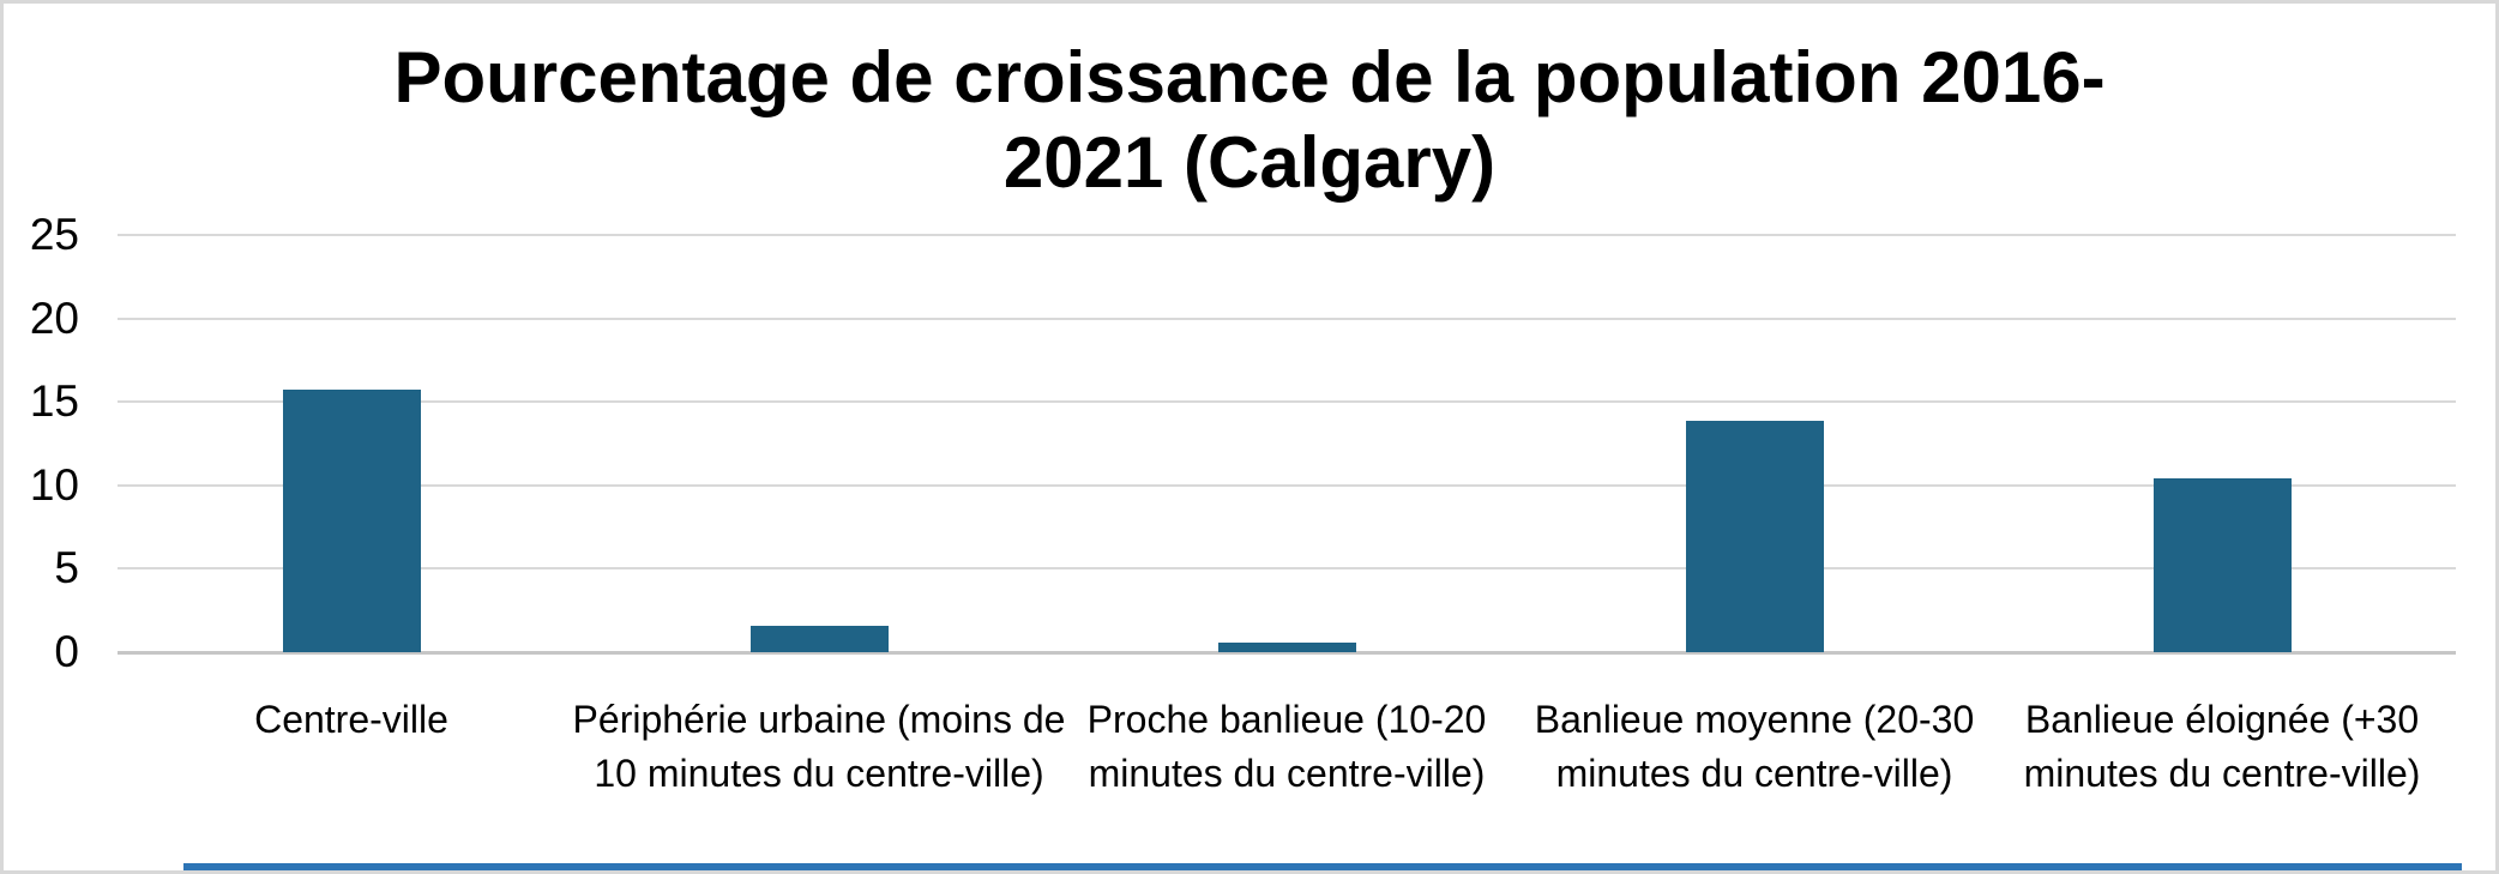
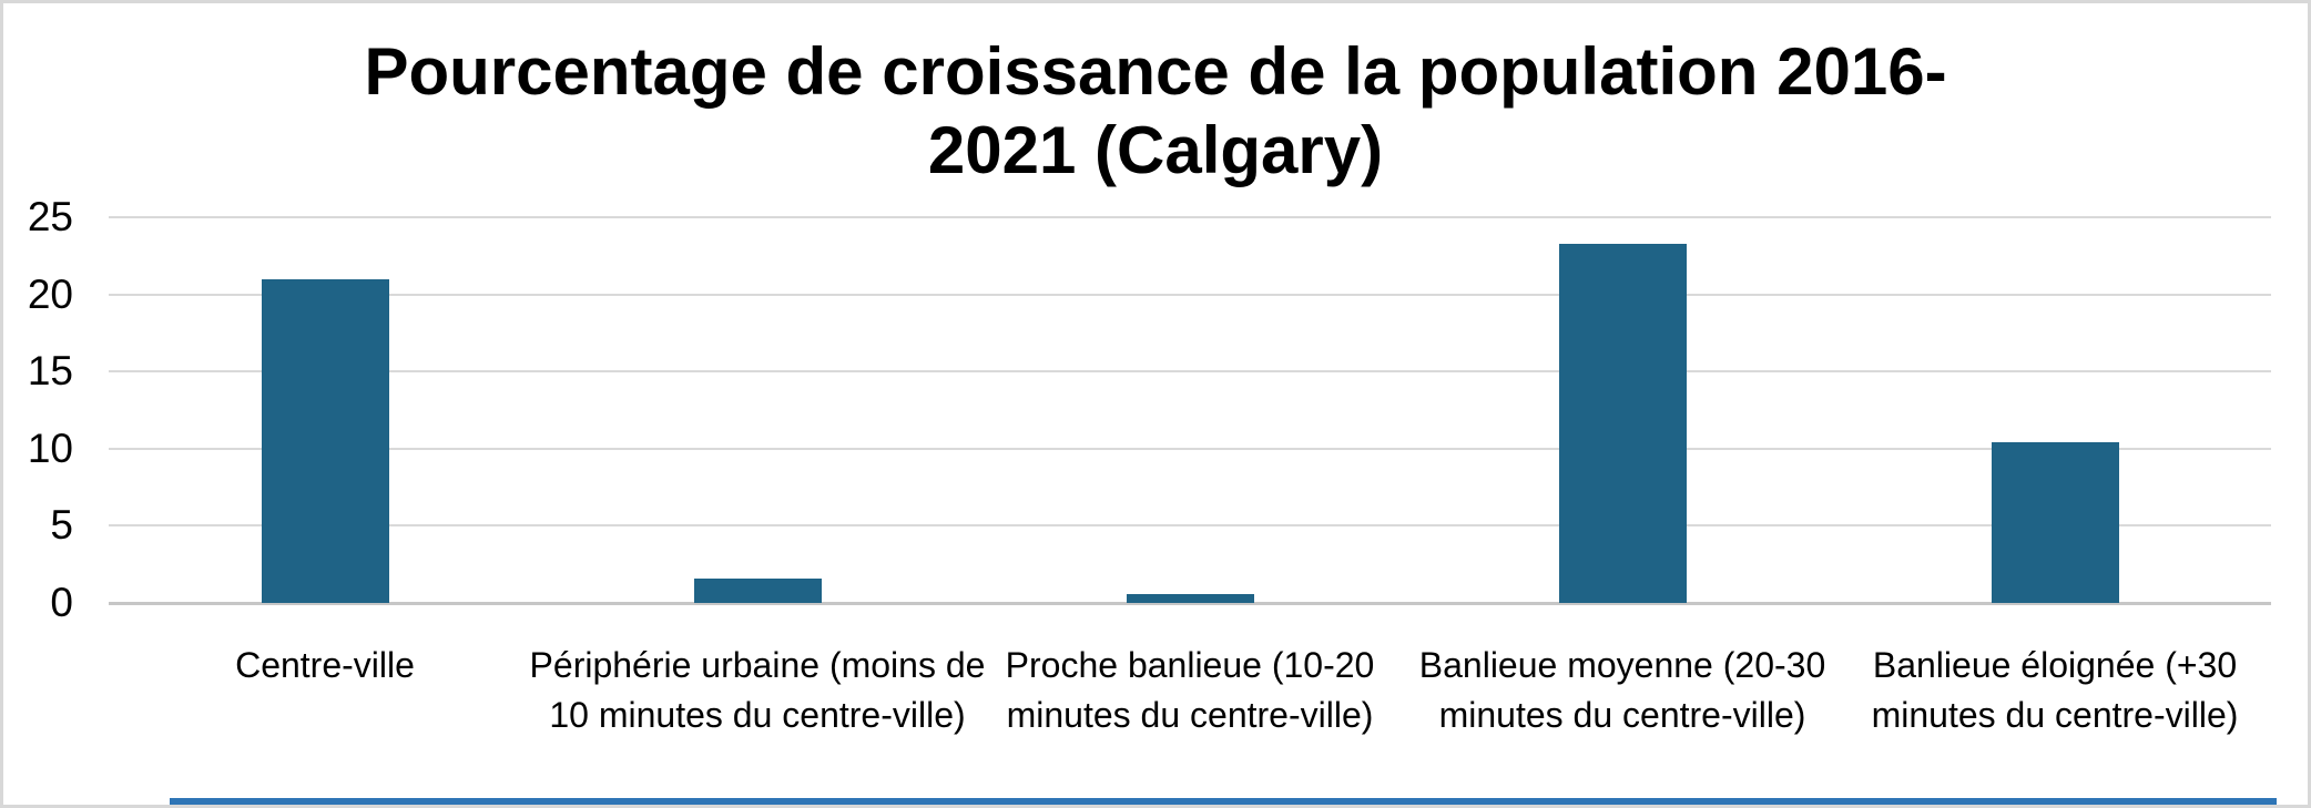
Centre-ville: 15.7 -> 21.0
Banlieue moyenne (20-30 minutes du centre-ville): 13.9 -> 23.3
